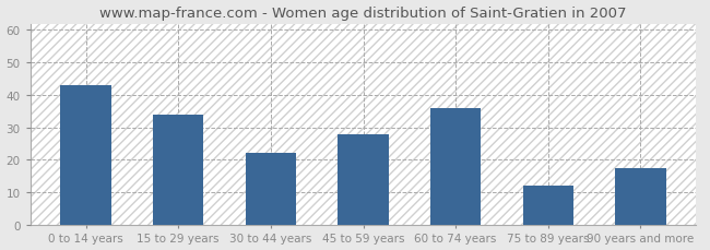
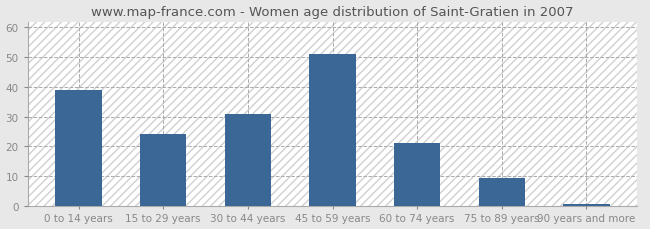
0 to 14 years: 43.0 -> 39.0
15 to 29 years: 34.0 -> 24.0
30 to 44 years: 22.0 -> 31.0
45 to 59 years: 28.0 -> 51.0
60 to 74 years: 36.0 -> 21.0
75 to 89 years: 12.0 -> 9.3
90 years and more: 17.5 -> 0.6
